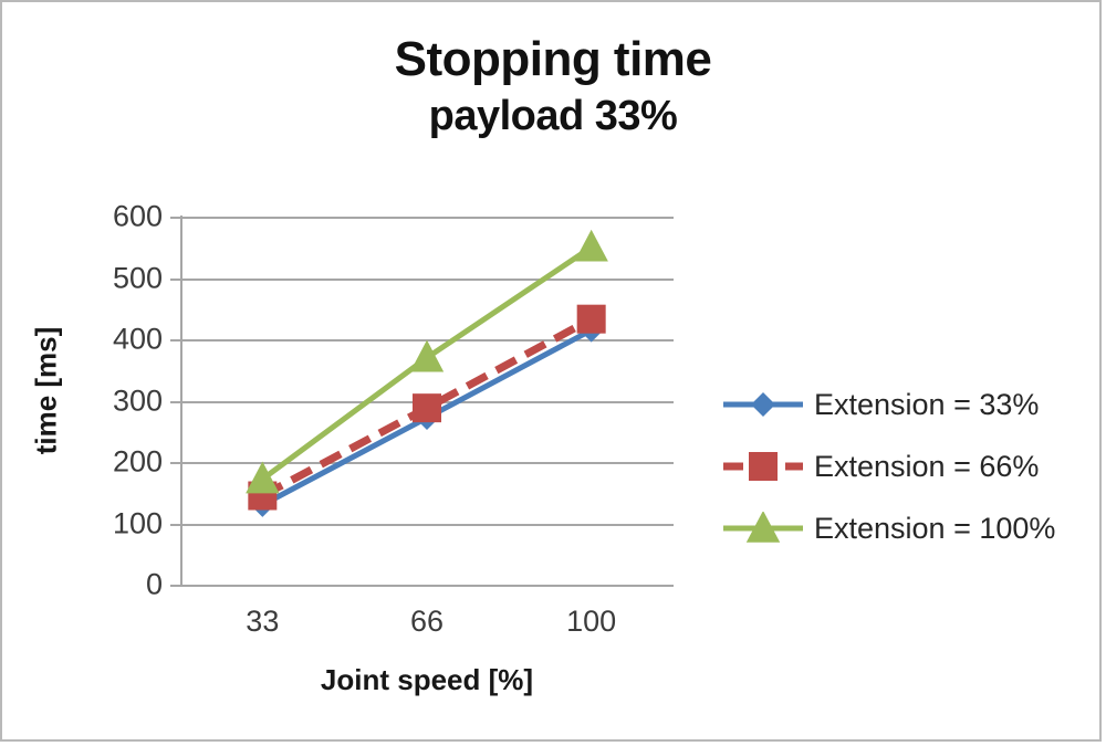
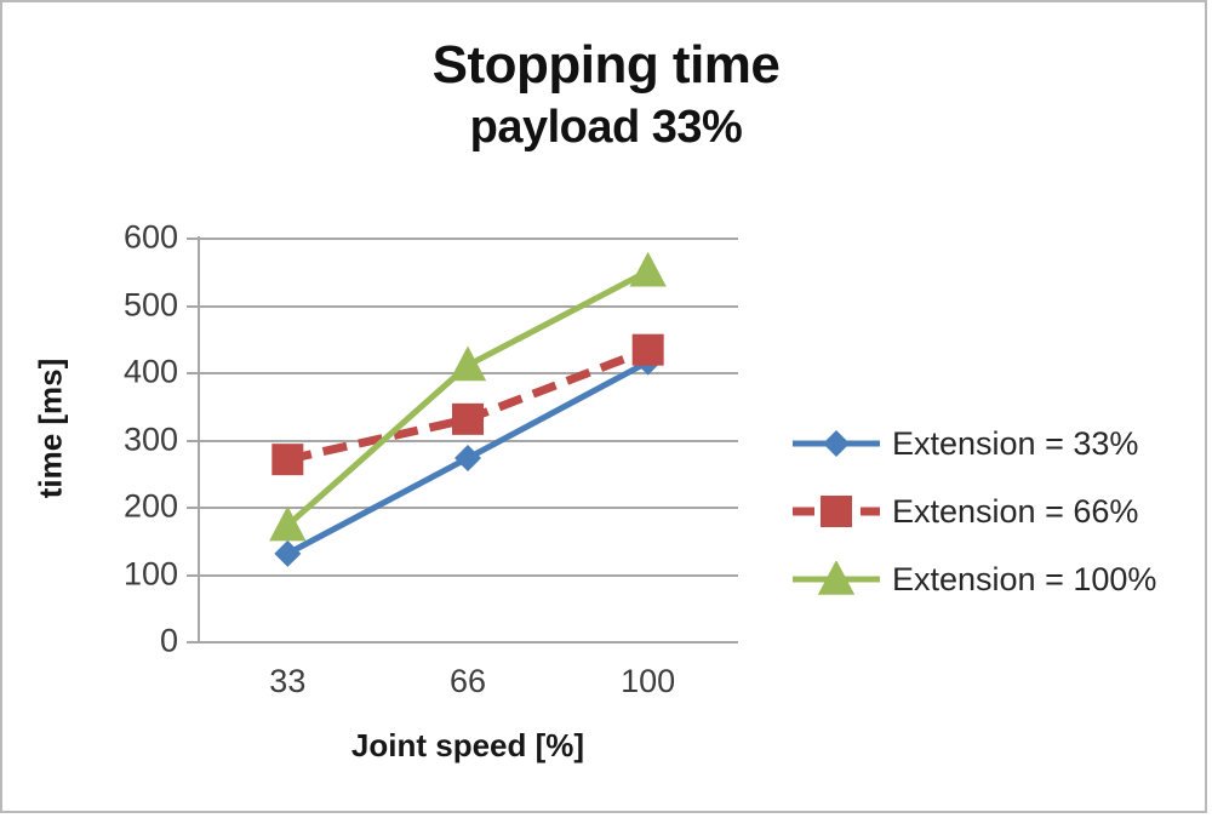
Extension = 66%/33: 140 -> 270
Extension = 66%/66: 290 -> 330
Extension = 100%/66: 370 -> 410
